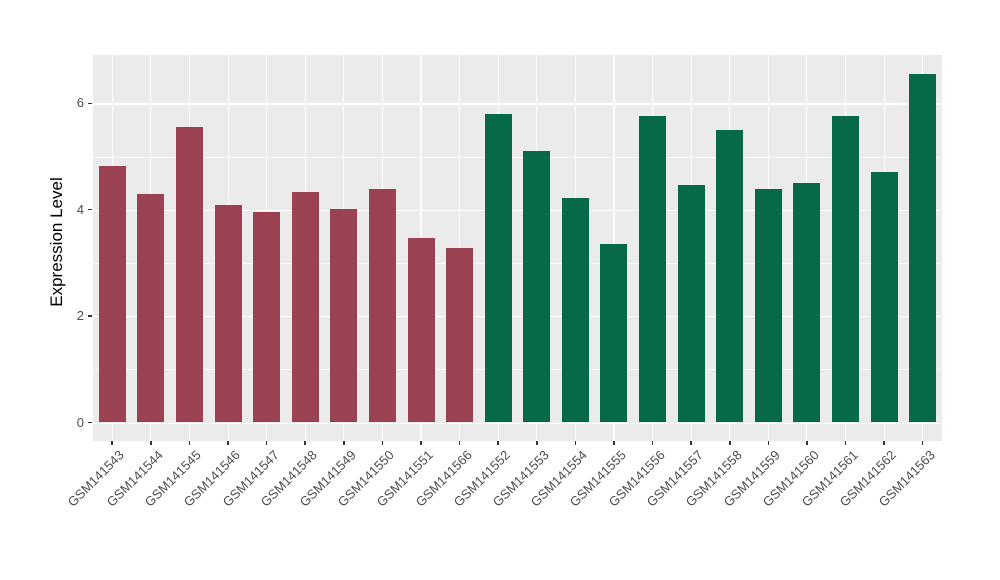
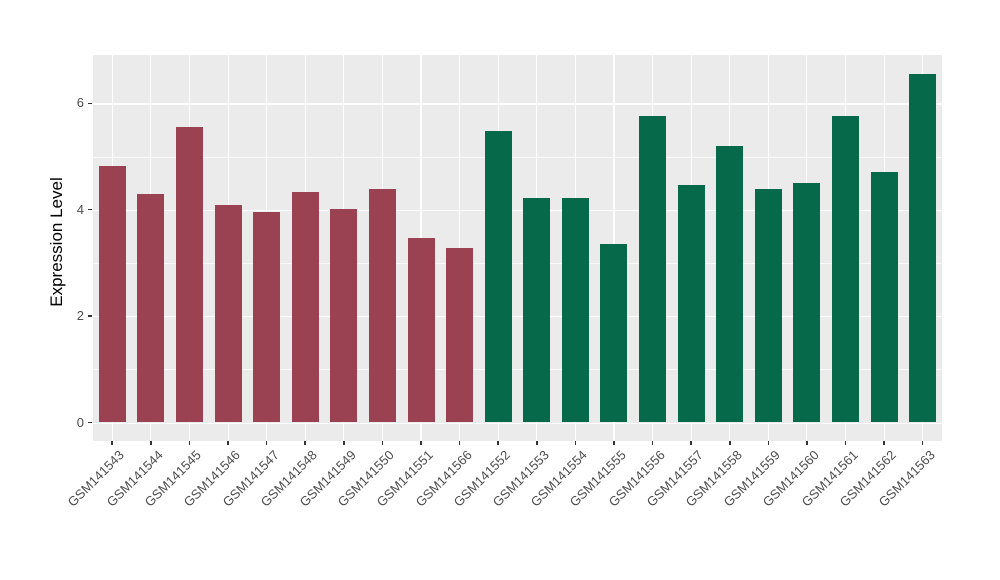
GSM141552: 5.8 -> 5.5
GSM141553: 5.1 -> 4.2
GSM141558: 5.5 -> 5.2
